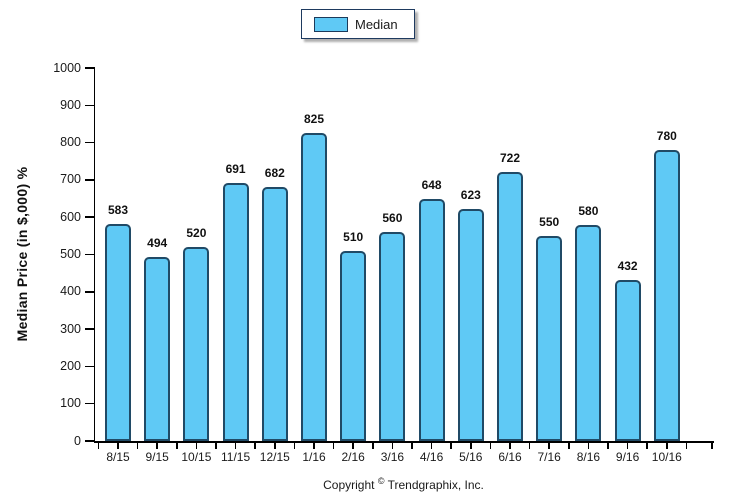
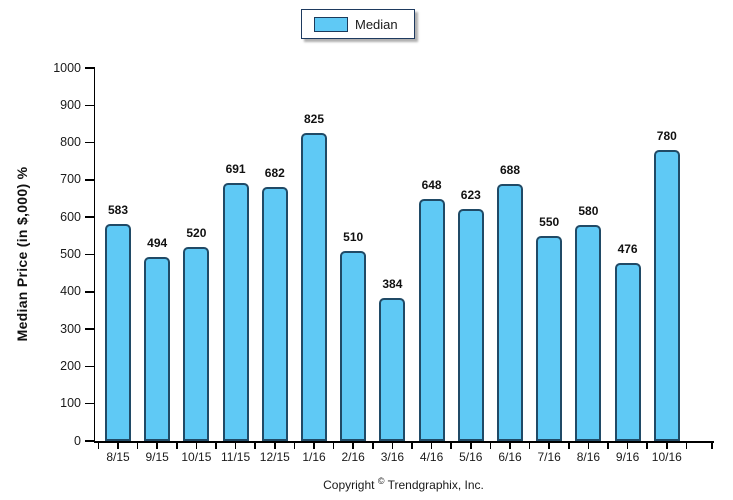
3/16: 560 -> 384
6/16: 722 -> 688
9/16: 432 -> 476
